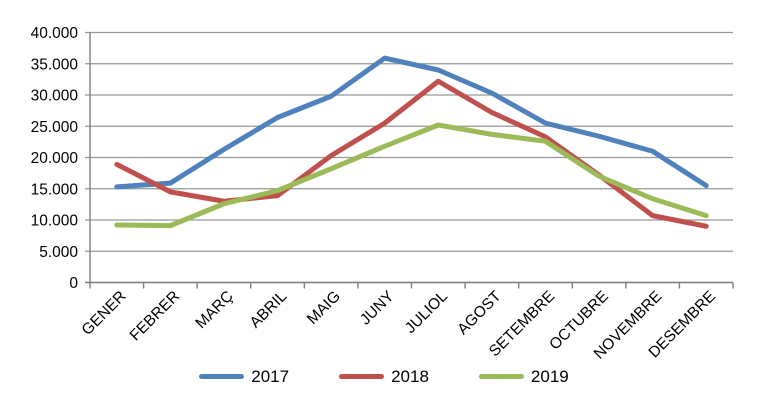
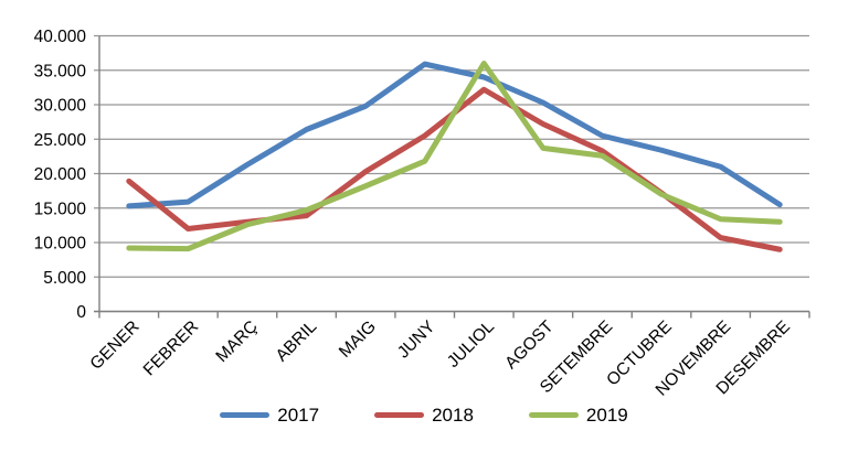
2018/FEBRER: 14000 -> 12000
2019/JULIOL: 25000 -> 36000
2019/DESEMBRE: 11000 -> 13000
